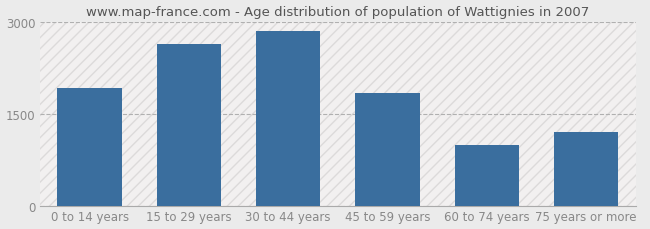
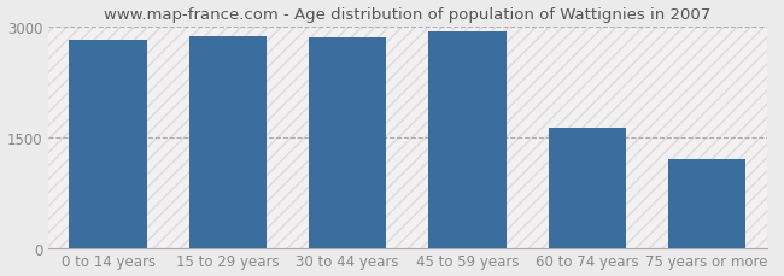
0 to 14 years: 1920 -> 2820
15 to 29 years: 2640 -> 2860
45 to 59 years: 1840 -> 2930
60 to 74 years: 980 -> 1620
